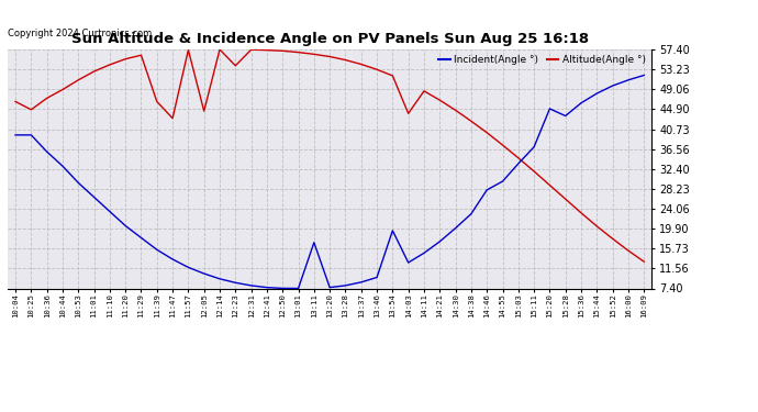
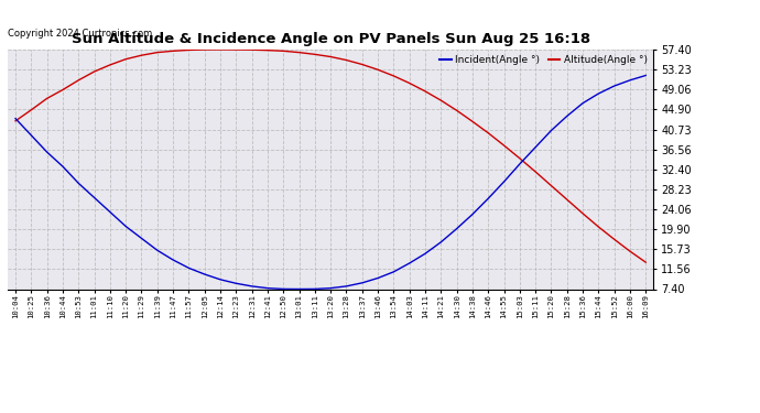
Altitude(Angle °)/10:04: 46.5 -> 42.5
Incident(Angle °)/10:04: 39.5 -> 43.0
Altitude(Angle °)/11:39: 46.5 -> 56.8
Altitude(Angle °)/11:47: 43.0 -> 57.1
Altitude(Angle °)/12:05: 44.5 -> 57.4
Altitude(Angle °)/12:23: 54.0 -> 57.4
Incident(Angle °)/13:11: 17.0 -> 7.4
Incident(Angle °)/13:54: 19.5 -> 11.0
Altitude(Angle °)/14:03: 44.0 -> 50.4
Incident(Angle °)/14:46: 28.0 -> 26.3
Incident(Angle °)/15:20: 45.0 -> 40.5
